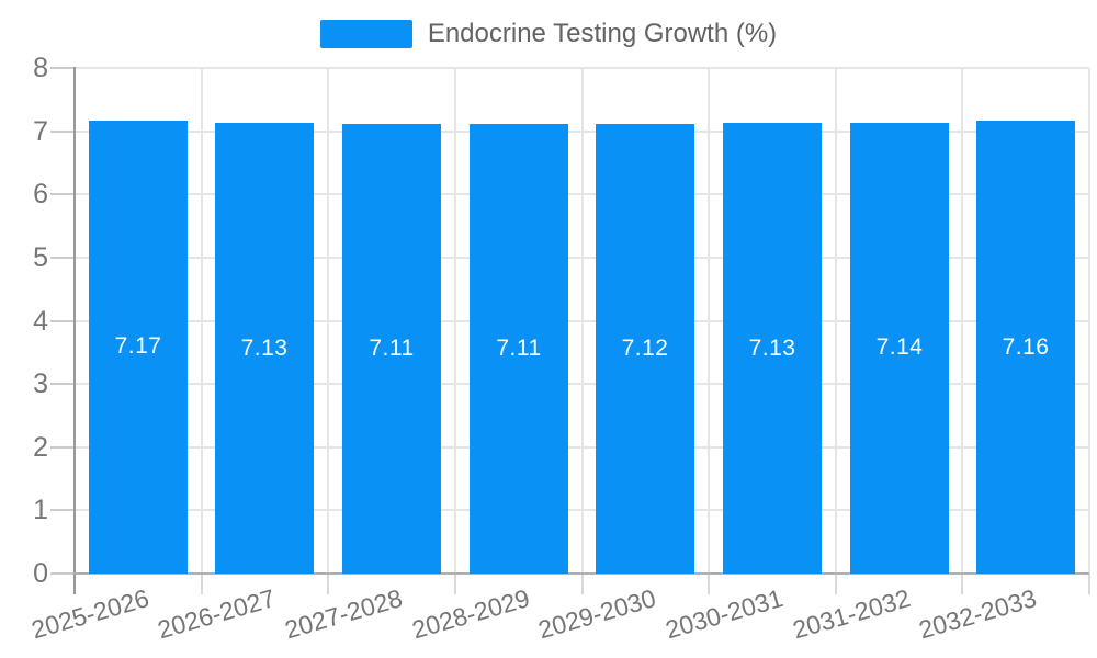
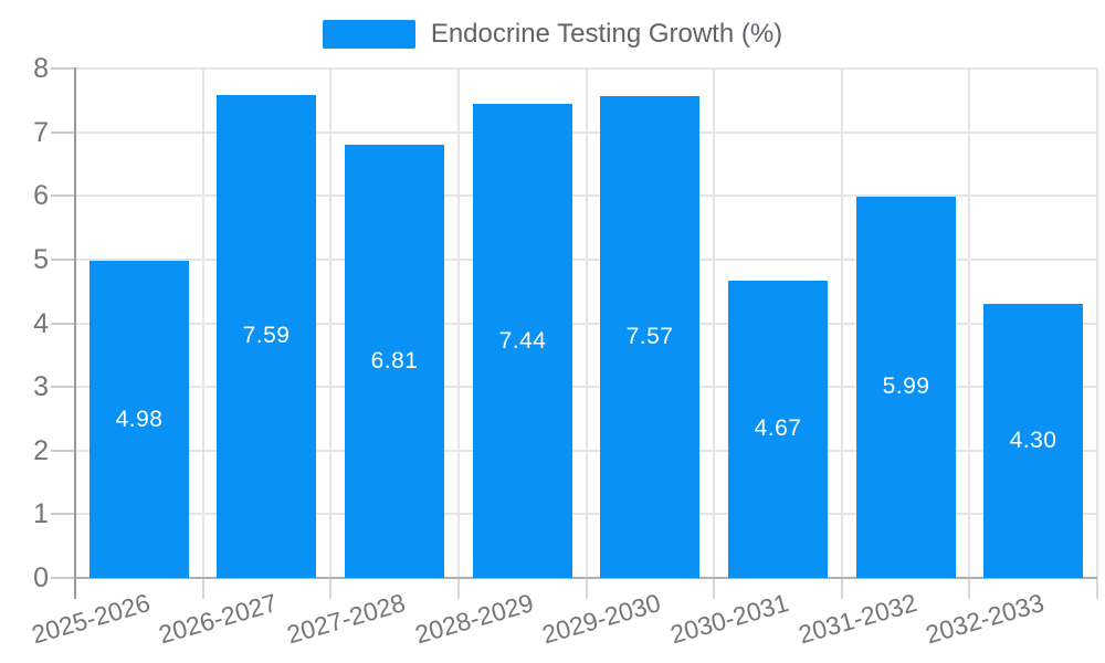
2025-2026: 7.17 -> 4.98
2026-2027: 7.13 -> 7.59
2027-2028: 7.11 -> 6.81
2028-2029: 7.11 -> 7.44
2029-2030: 7.12 -> 7.57
2030-2031: 7.13 -> 4.67
2031-2032: 7.14 -> 5.99
2032-2033: 7.16 -> 4.30
